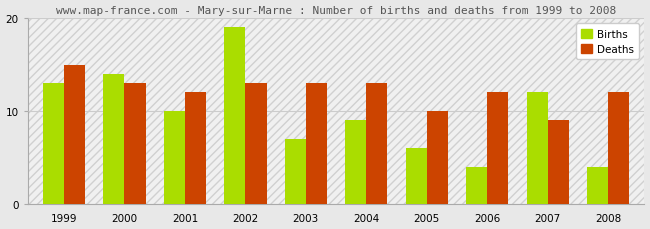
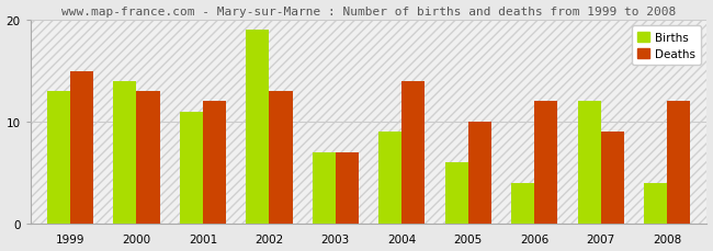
Births/2001: 10 -> 11
Deaths/2003: 13 -> 7
Deaths/2004: 13 -> 14
